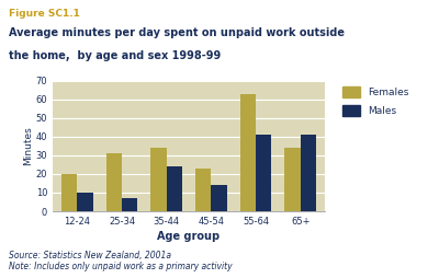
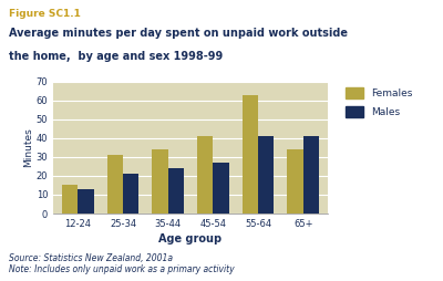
Females/12-24: 20 -> 15
Males/12-24: 10 -> 13
Males/25-34: 7 -> 21
Females/45-54: 23 -> 41
Males/45-54: 14 -> 27
